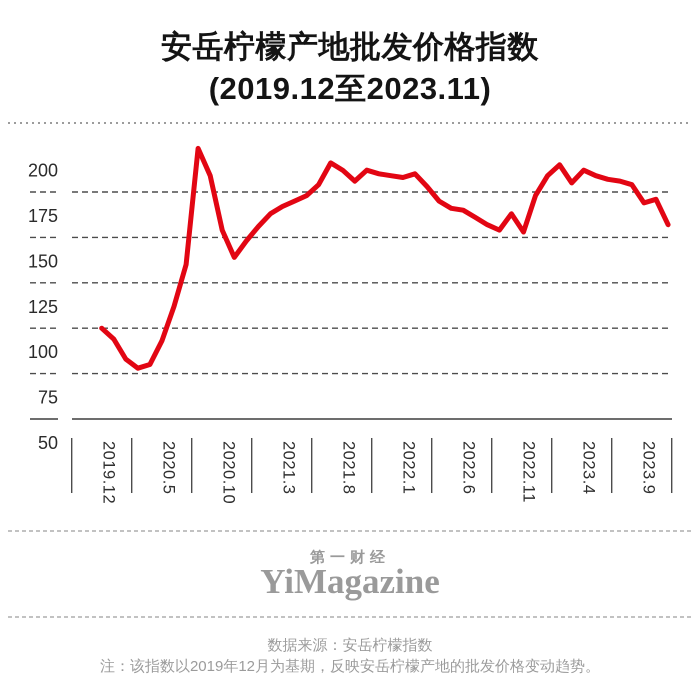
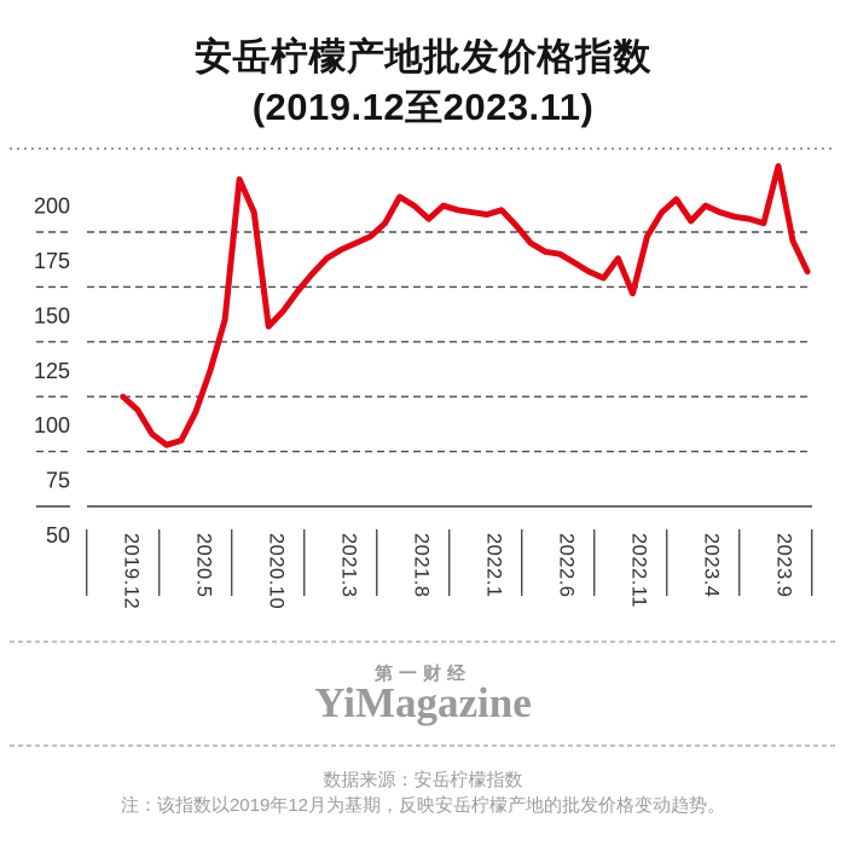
2020.10: 154 -> 132
2022.11: 153 -> 147
2023.9: 169 -> 205
